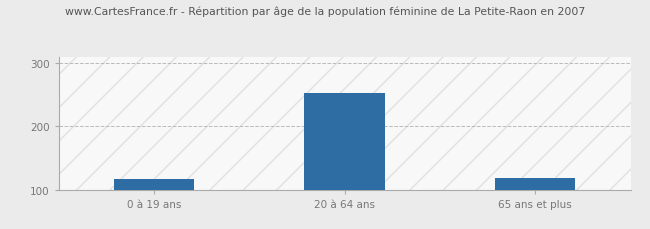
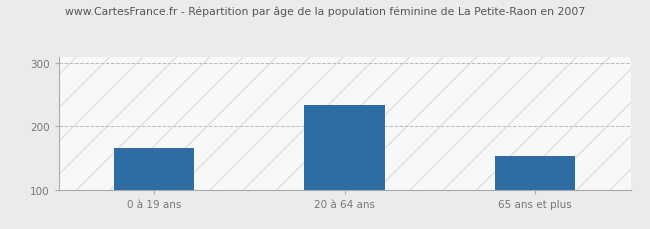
0 à 19 ans: 117 -> 166
20 à 64 ans: 253 -> 234
65 ans et plus: 118 -> 154
